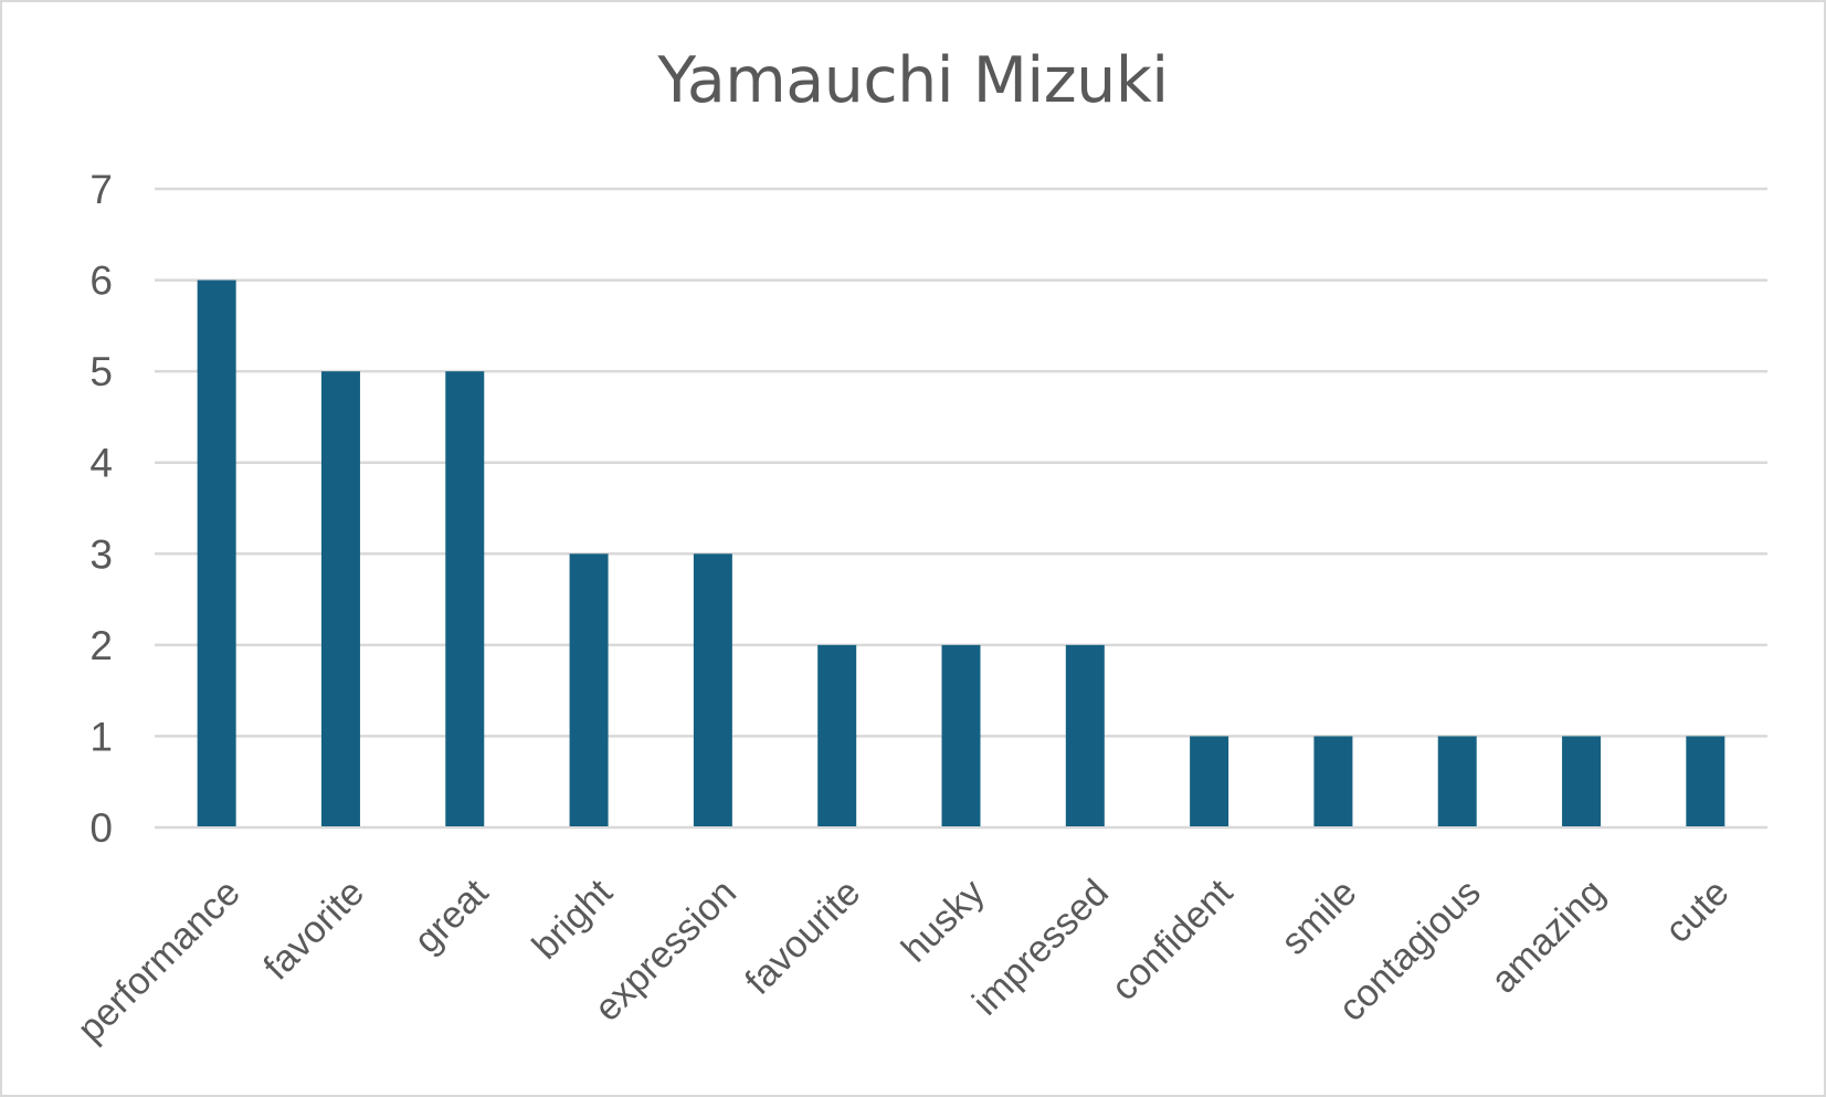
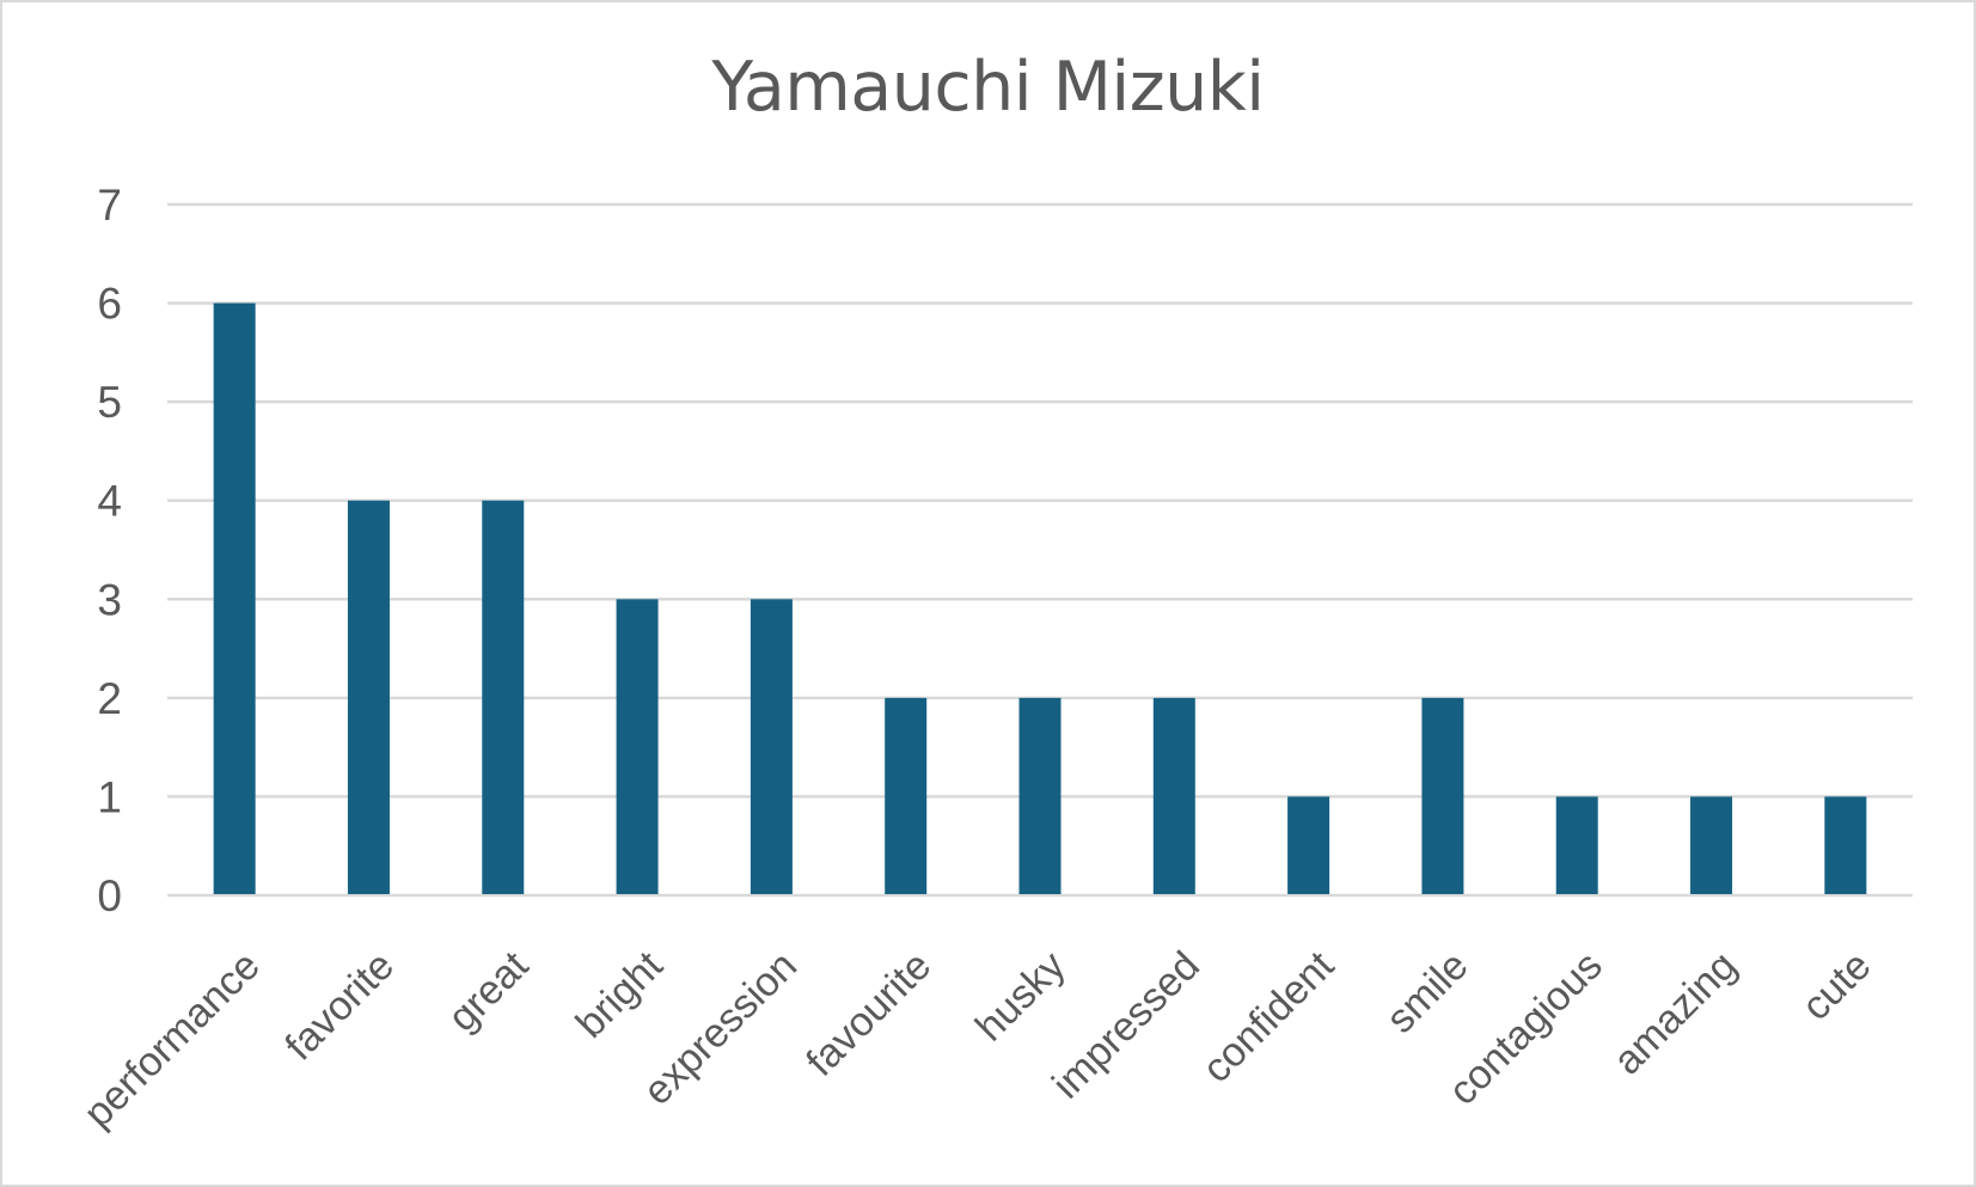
favorite: 5 -> 4
great: 5 -> 4
smile: 1 -> 2
